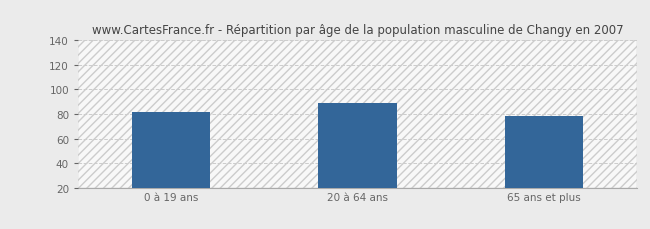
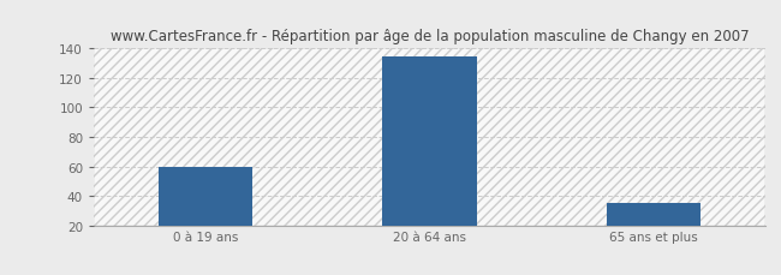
0 à 19 ans: 82 -> 60
20 à 64 ans: 89 -> 135
65 ans et plus: 78 -> 35
